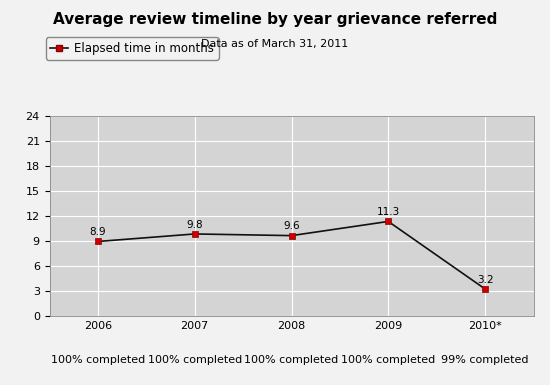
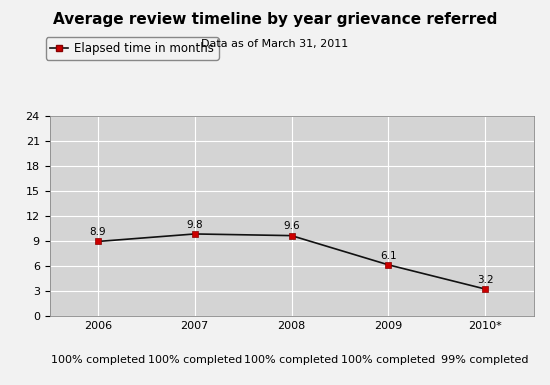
2009: 11.3 -> 6.1
